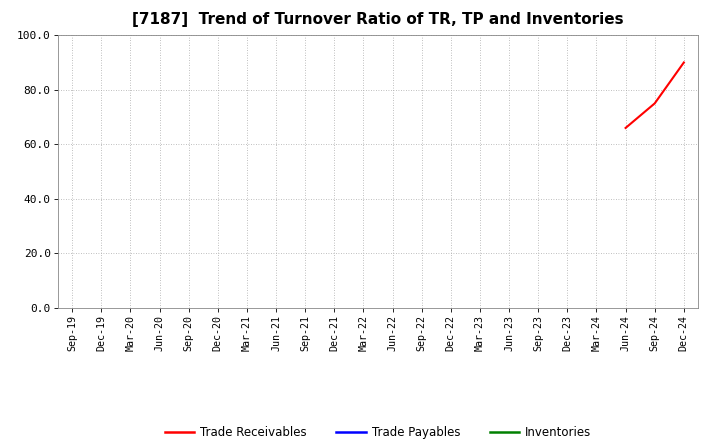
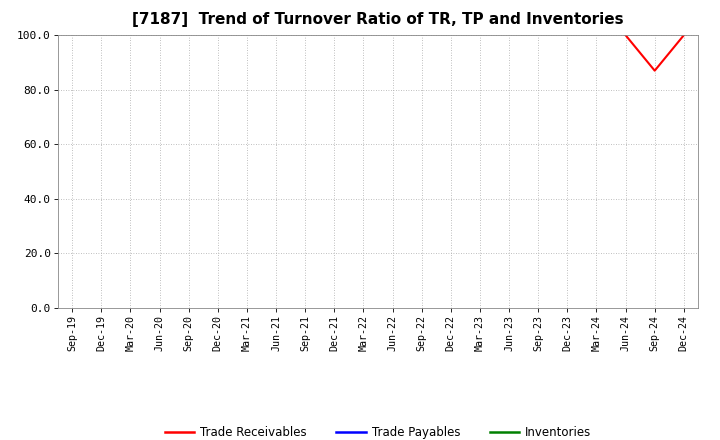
Jun-24: 66 -> 100
Sep-24: 75 -> 87
Dec-24: 90 -> 100
